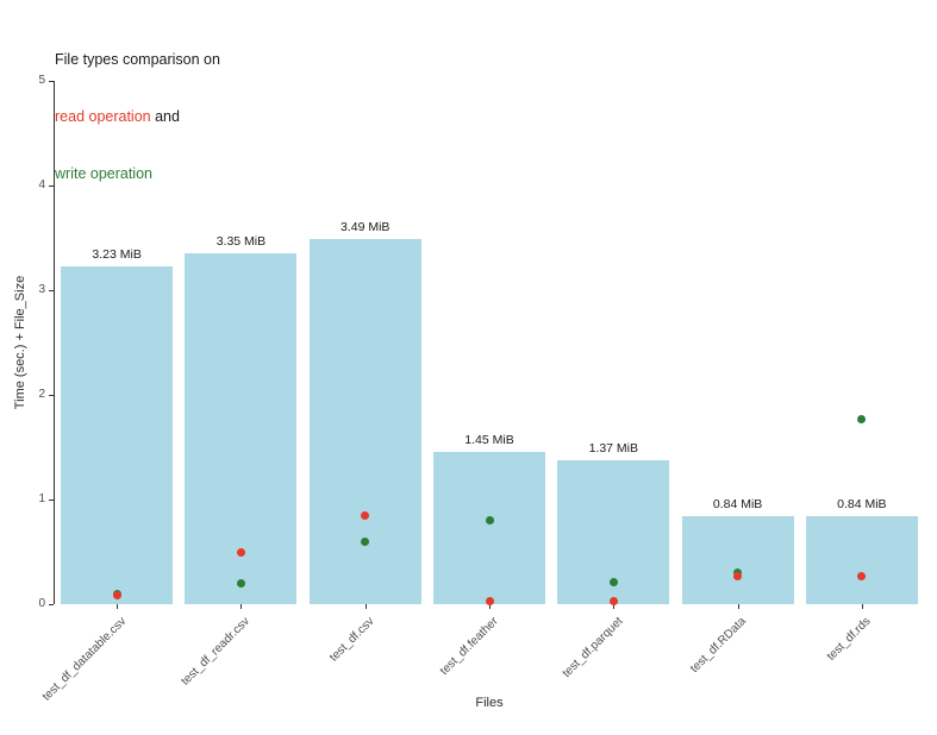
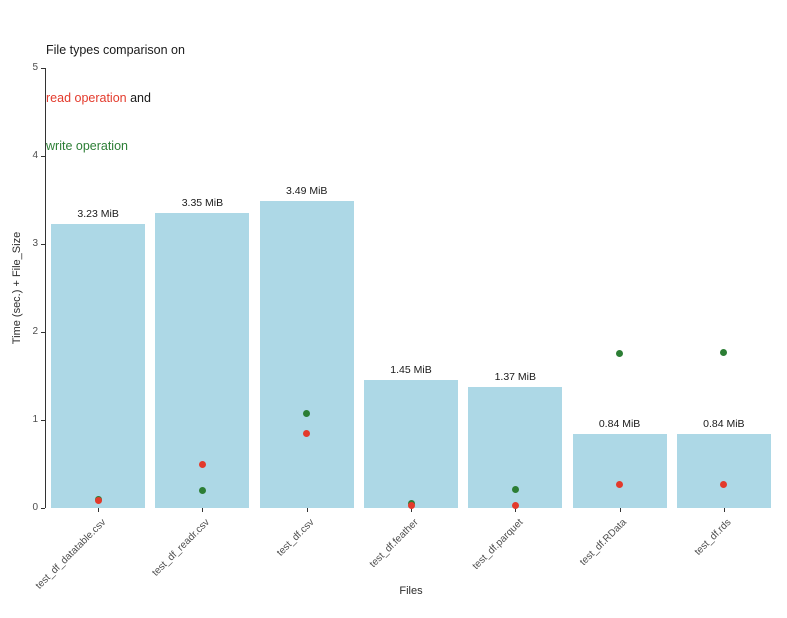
write operation/test_df.csv: 0.6 -> 1.1
write operation/test_df.feather: 0.8 -> 0.1
write operation/test_df.RData: 0.3 -> 1.8
